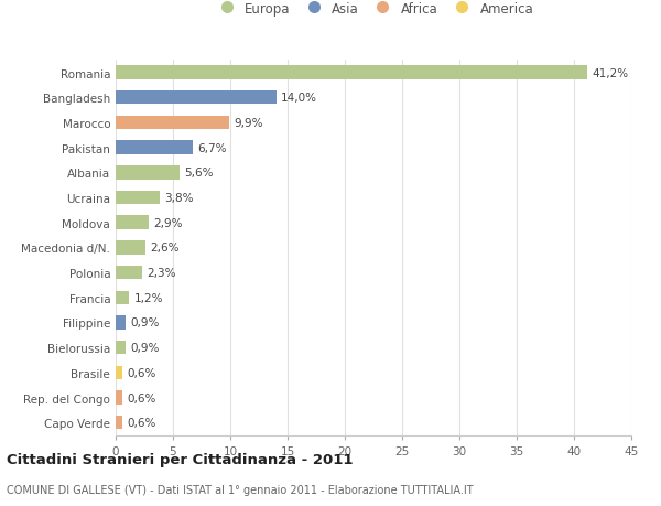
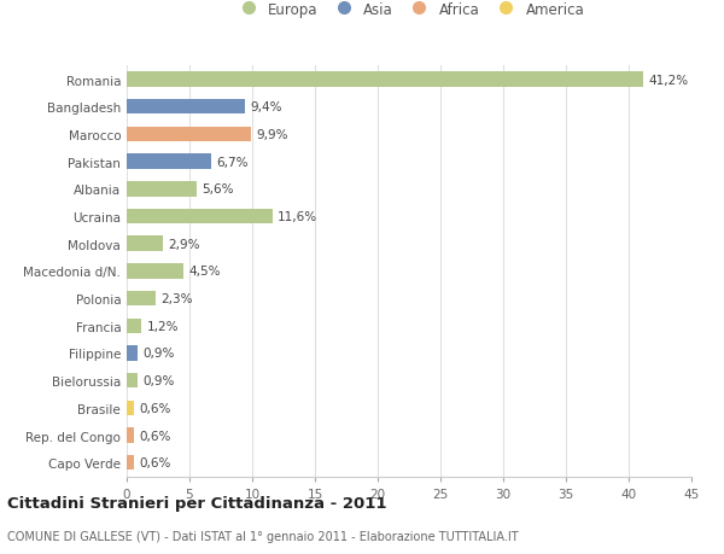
Bangladesh: 14,0% -> 9,4%
Ucraina: 3,8% -> 11,6%
Macedonia d/N.: 2,6% -> 4,5%
